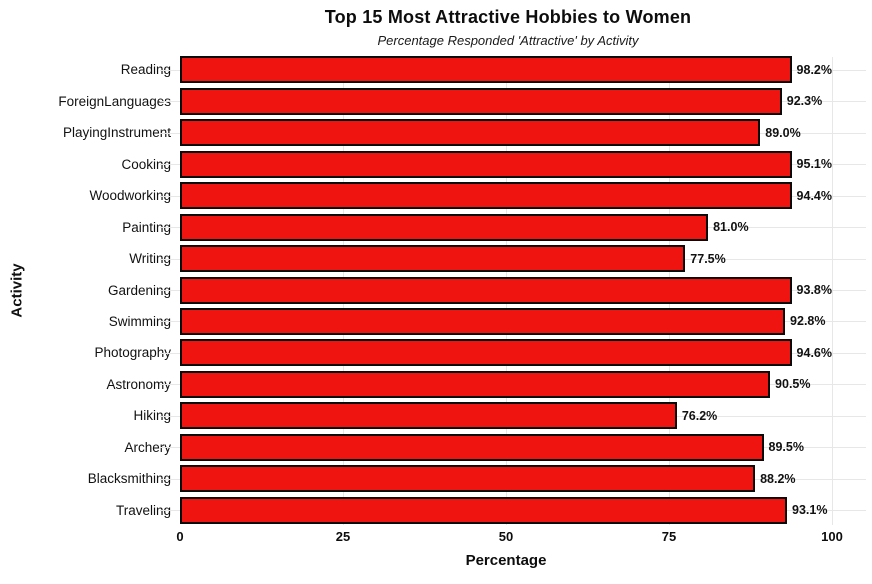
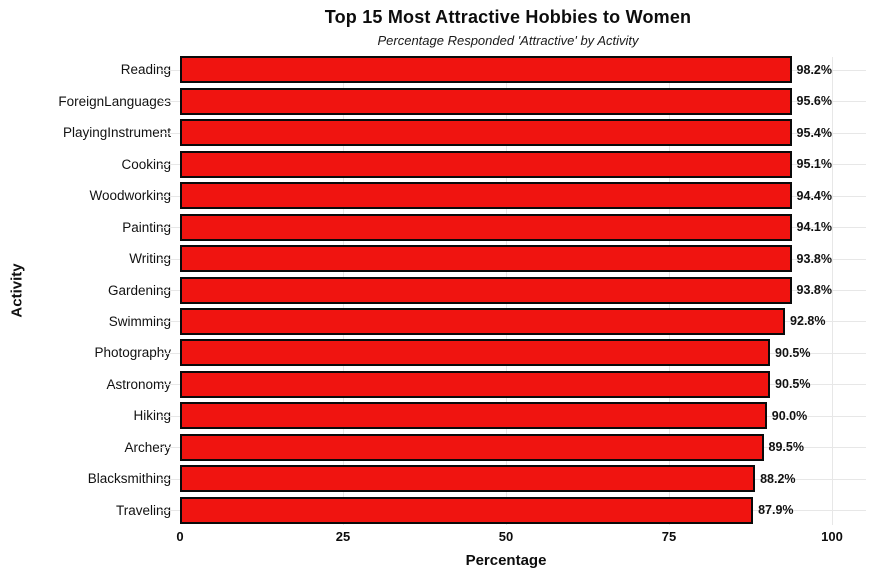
ForeignLanguages: 92.3% -> 95.6%
PlayingInstrument: 89.0% -> 95.4%
Painting: 81.0% -> 94.1%
Writing: 77.5% -> 93.8%
Photography: 94.6% -> 90.5%
Hiking: 76.2% -> 90.0%
Traveling: 93.1% -> 87.9%
